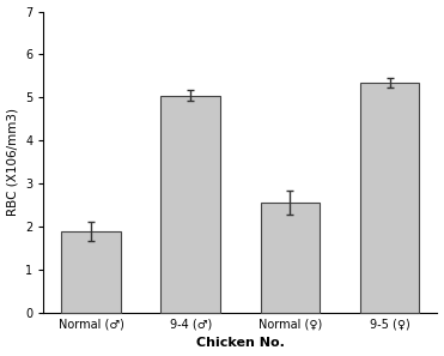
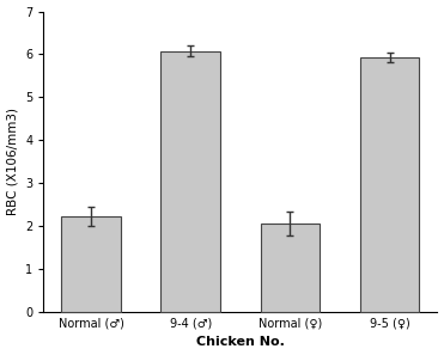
Normal (♂): 1.90 -> 2.22
9-4 (♂): 5.05 -> 6.08
Normal (♀): 2.55 -> 2.06
9-5 (♀): 5.35 -> 5.93
